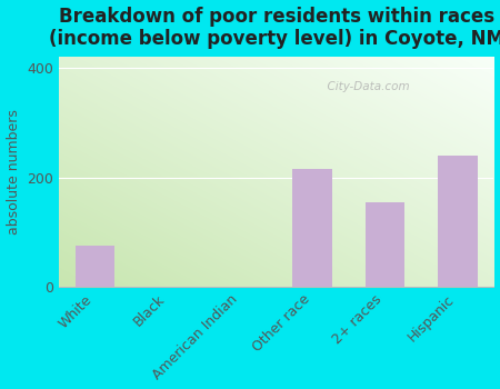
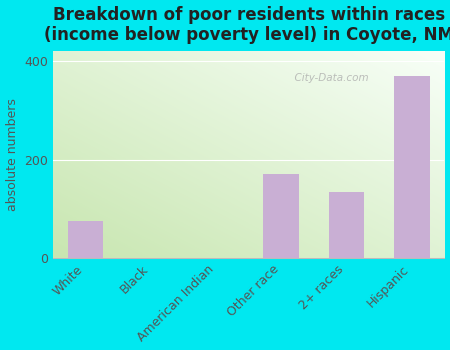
Other race: 215 -> 170
2+ races: 155 -> 135
Hispanic: 240 -> 370
